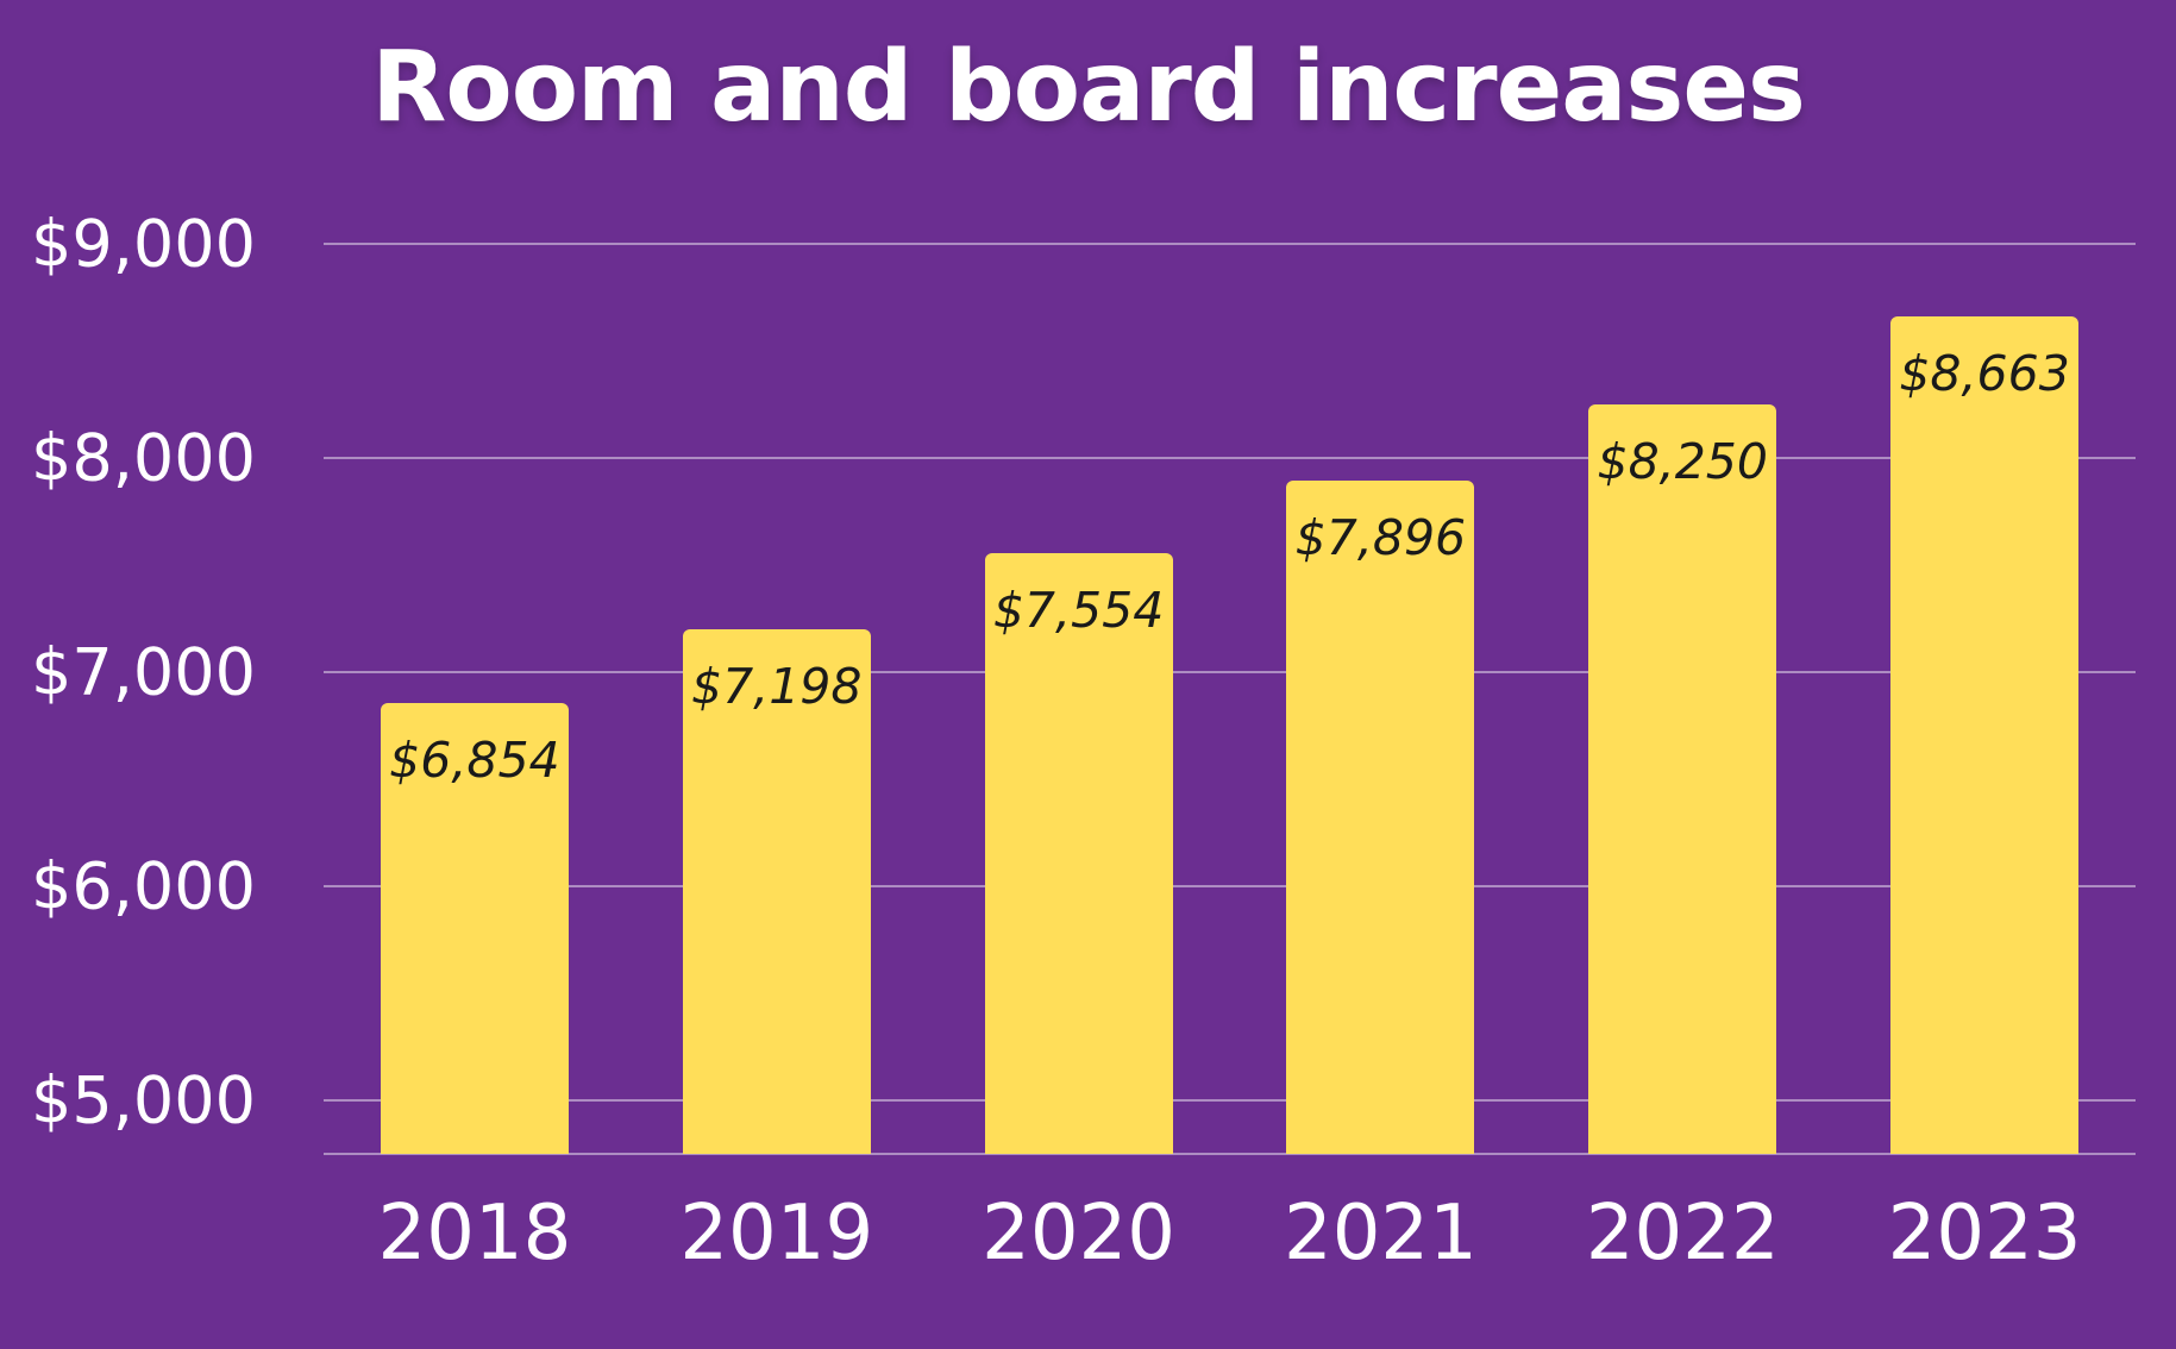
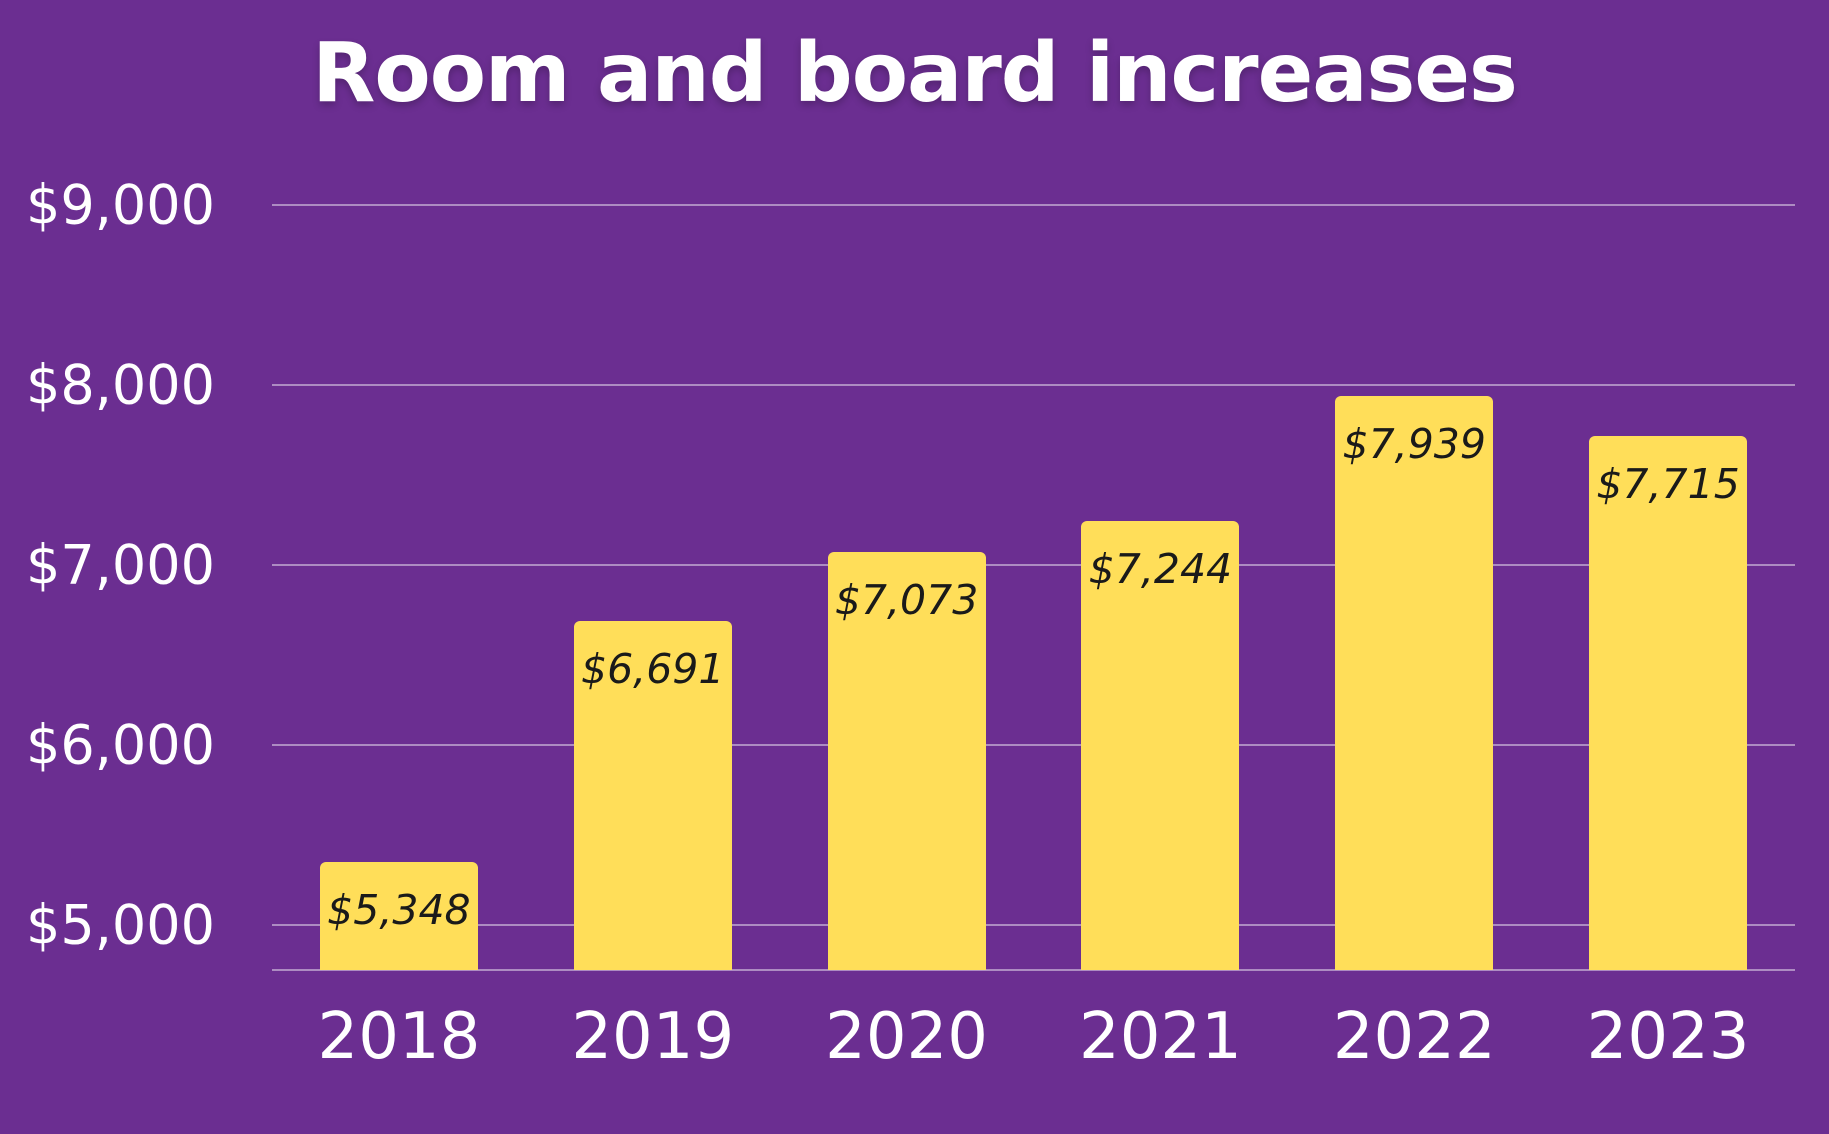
2018: $6,854 -> $5,348
2019: $7,198 -> $6,691
2020: $7,554 -> $7,073
2021: $7,896 -> $7,244
2022: $8,250 -> $7,939
2023: $8,663 -> $7,715
